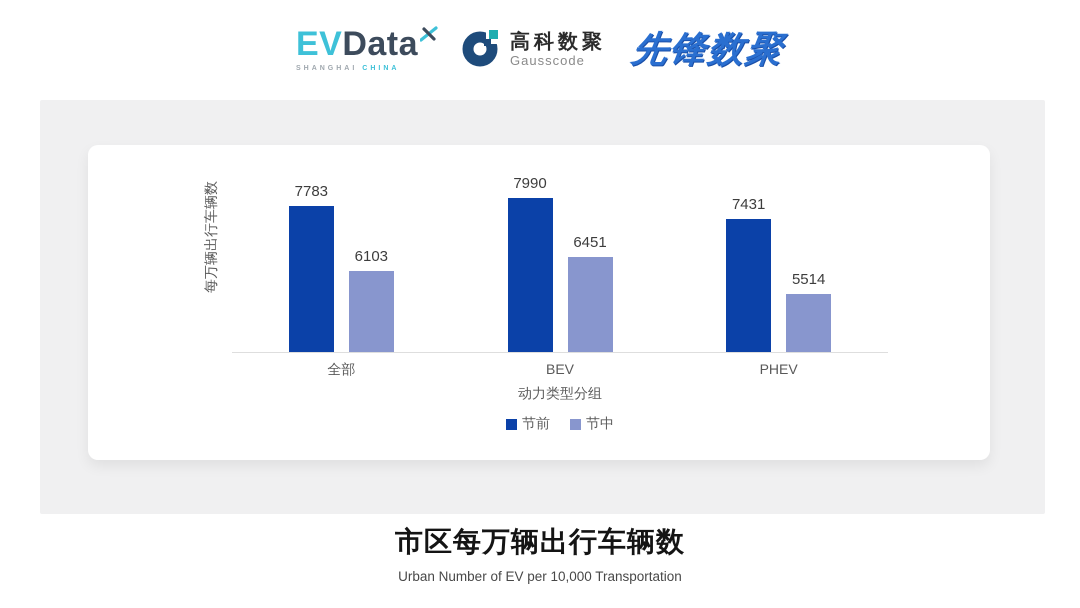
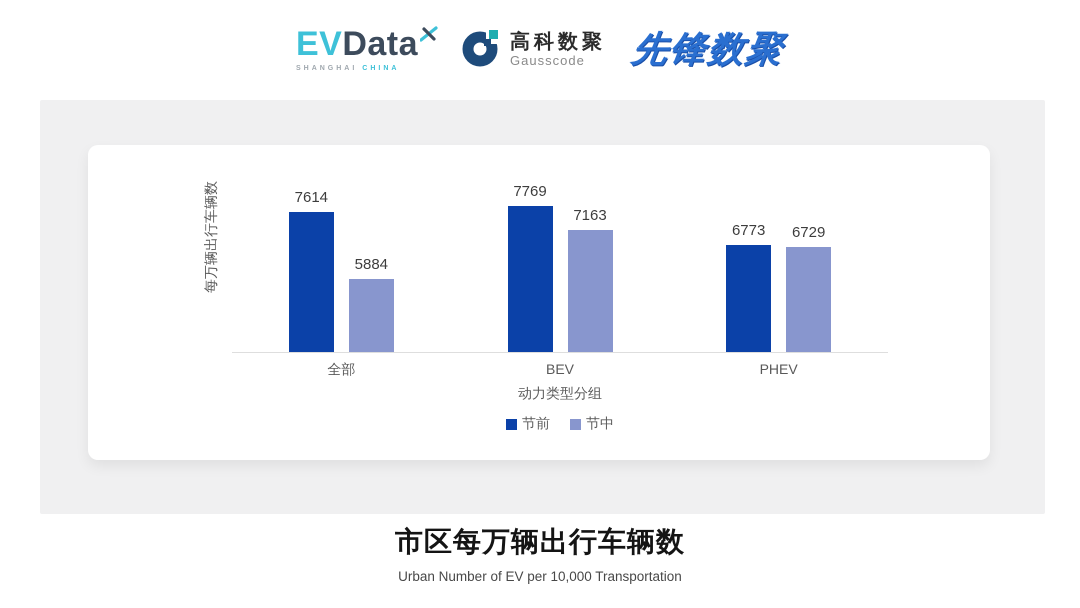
节前/全部: 7783 -> 7614
节中/全部: 6103 -> 5884
节前/BEV: 7990 -> 7769
节中/BEV: 6451 -> 7163
节前/PHEV: 7431 -> 6773
节中/PHEV: 5514 -> 6729
